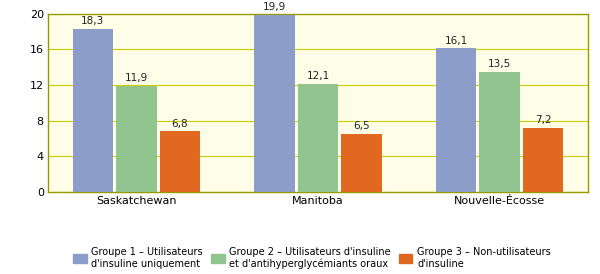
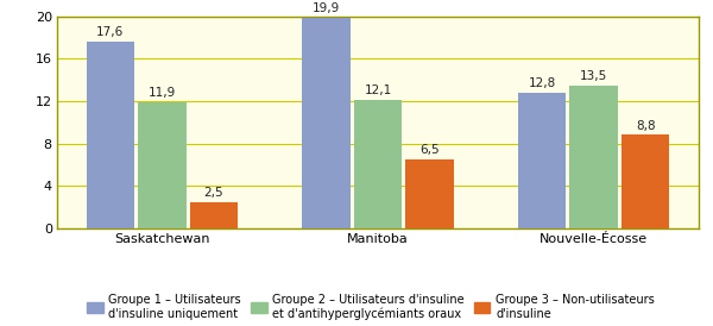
Groupe 1 – Utilisateurs d'insuline uniquement/Saskatchewan: 18,3 -> 17,6
Groupe 3 – Non-utilisateurs d'insuline/Saskatchewan: 6,8 -> 2,5
Groupe 1 – Utilisateurs d'insuline uniquement/Nouvelle-Écosse: 16,1 -> 12,8
Groupe 3 – Non-utilisateurs d'insuline/Nouvelle-Écosse: 7,2 -> 8,8
